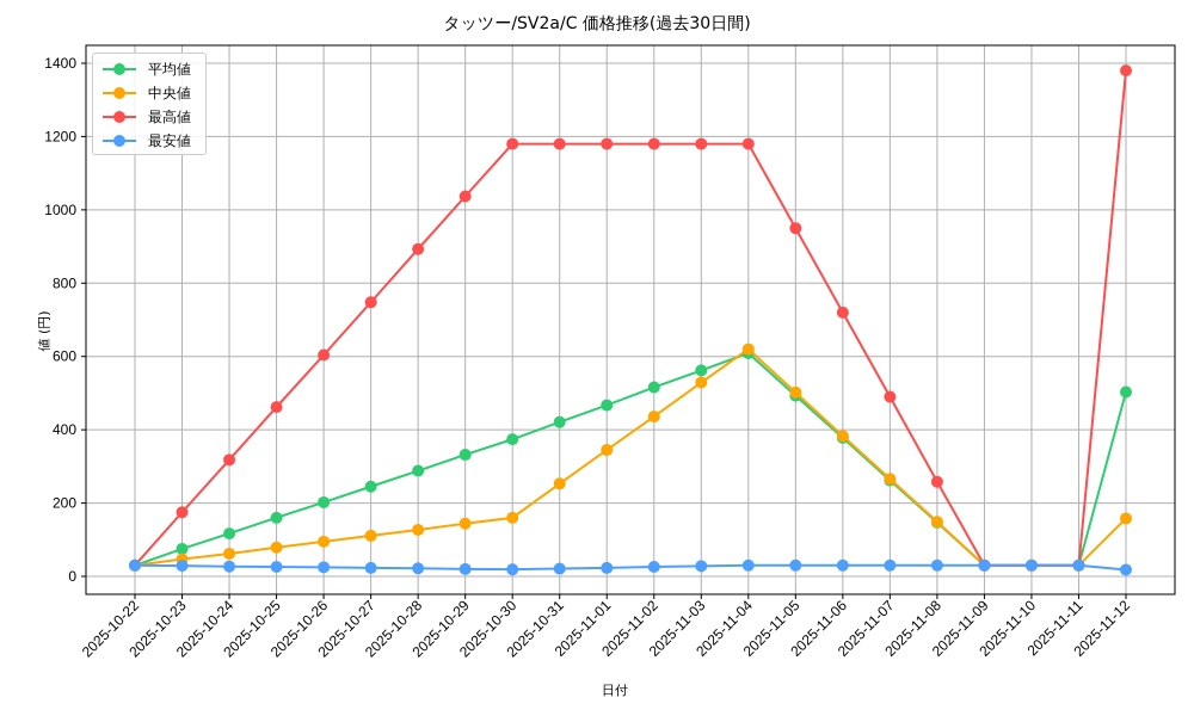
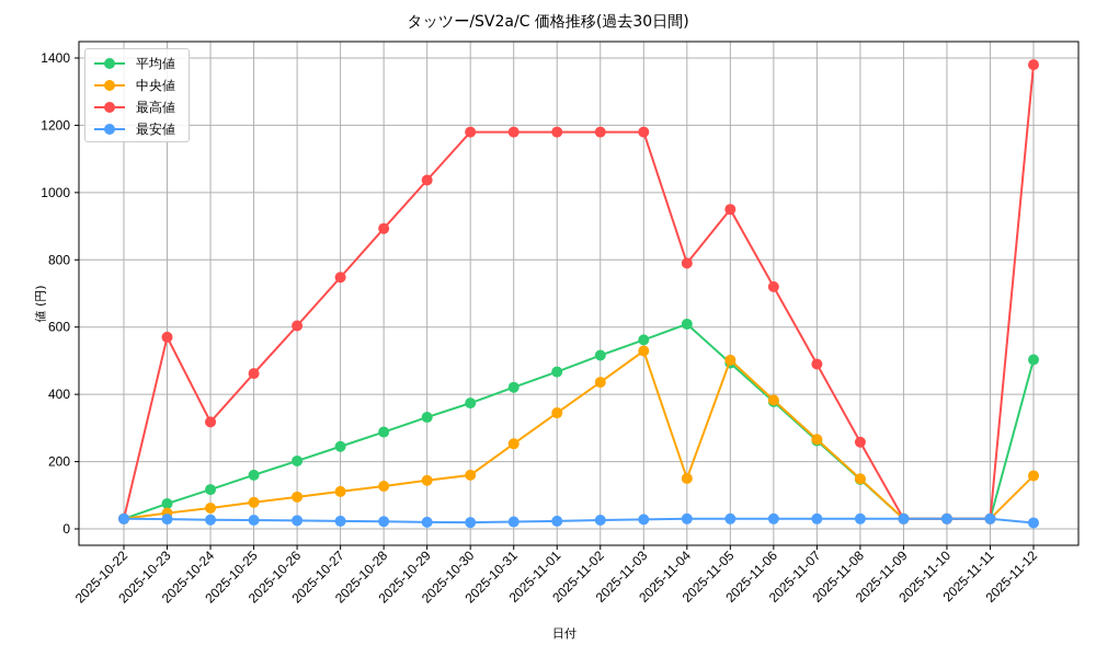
最高値/2025-10-23: 180 -> 570
中央値/2025-11-04: 620 -> 150
最高値/2025-11-04: 1180 -> 790
